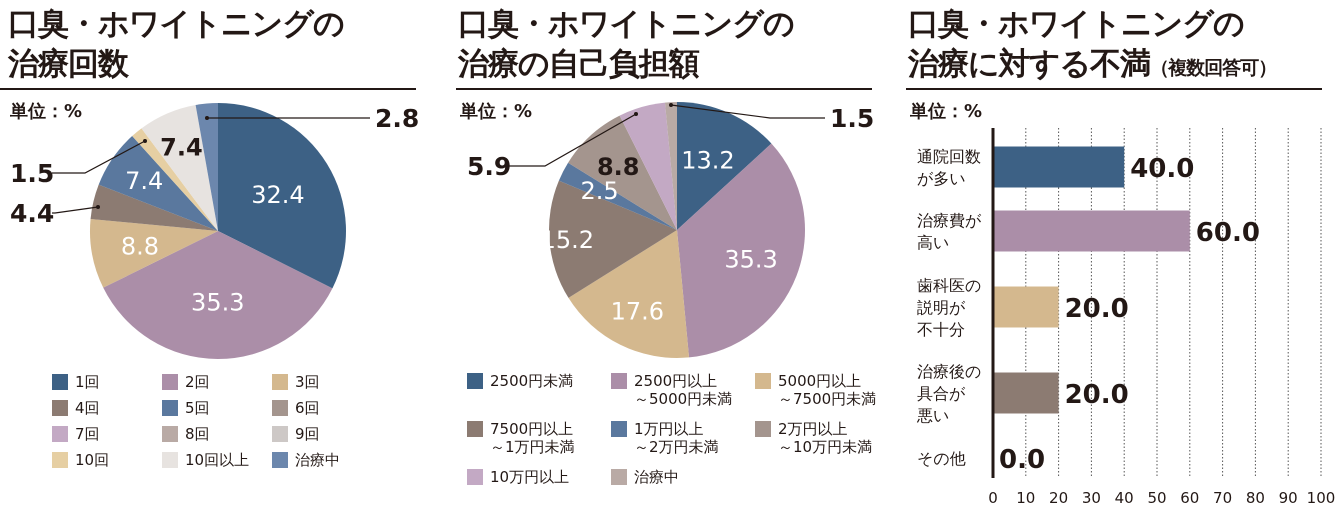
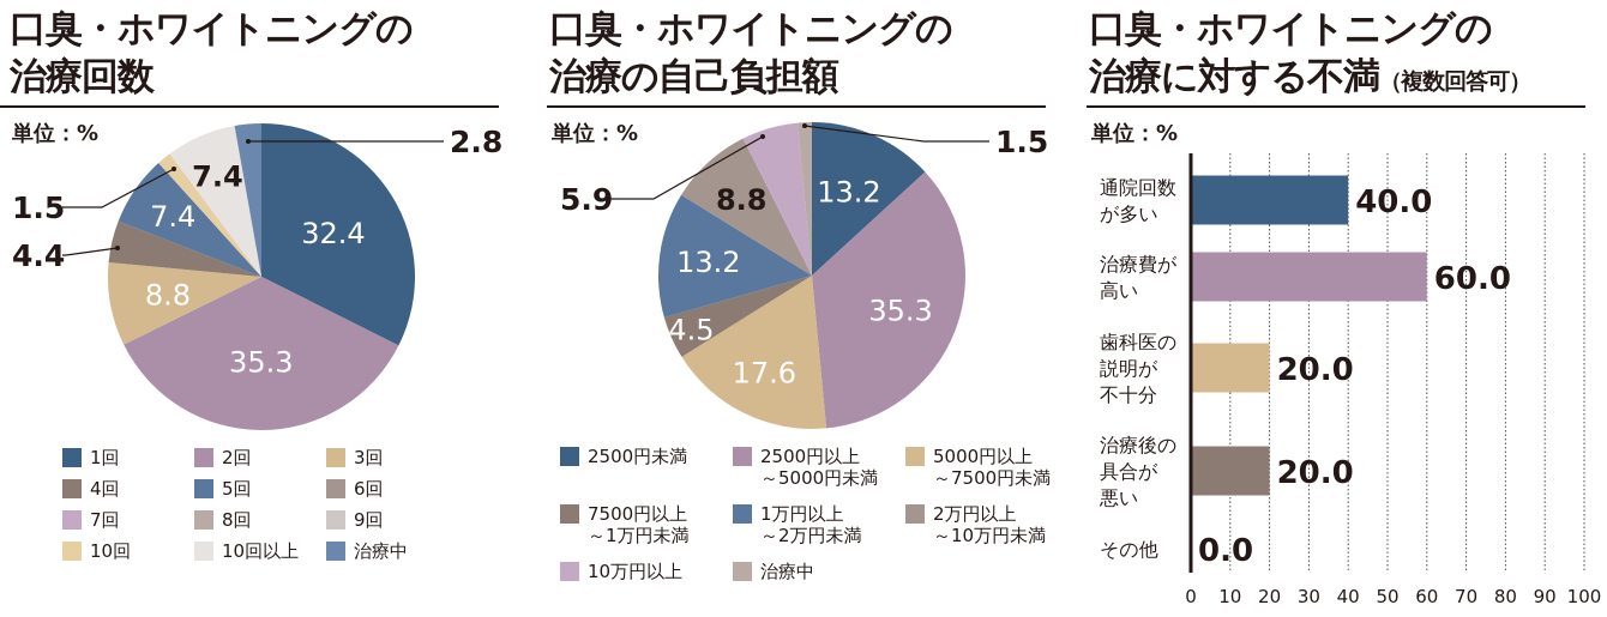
口臭・ホワイトニングの治療の自己負担額/7500円以上 ～1万円未満: 15.2 -> 4.5
口臭・ホワイトニングの治療の自己負担額/1万円以上 ～2万円未満: 2.5 -> 13.2
